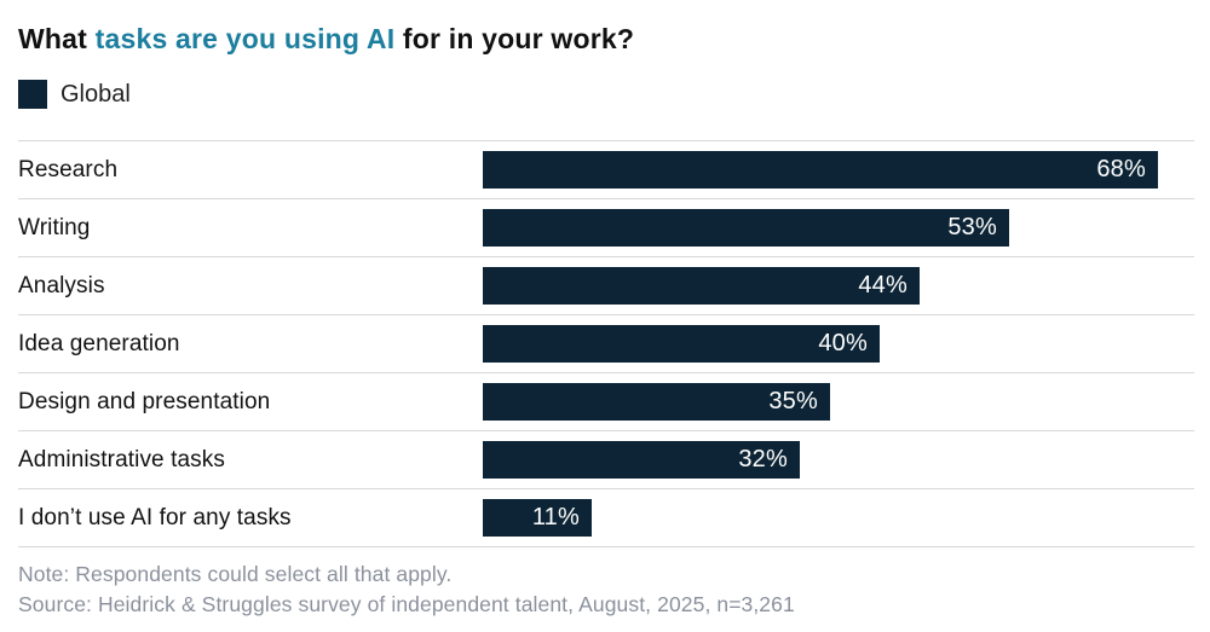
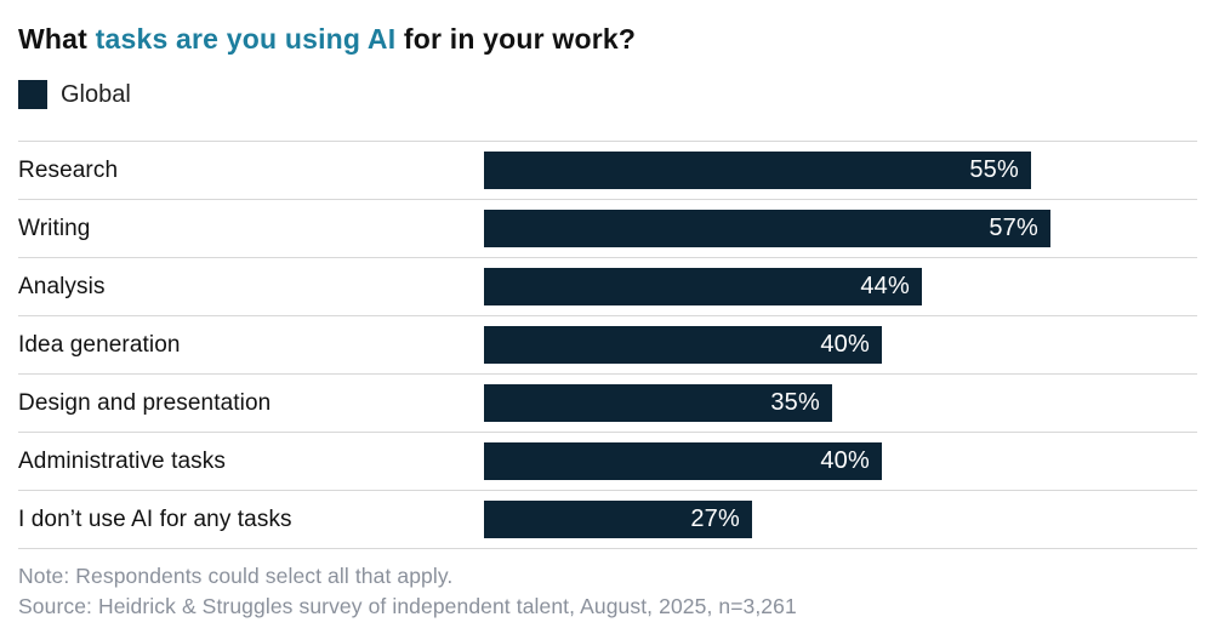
Research: 68% -> 55%
Writing: 53% -> 57%
Administrative tasks: 32% -> 40%
I don’t use AI for any tasks: 11% -> 27%
